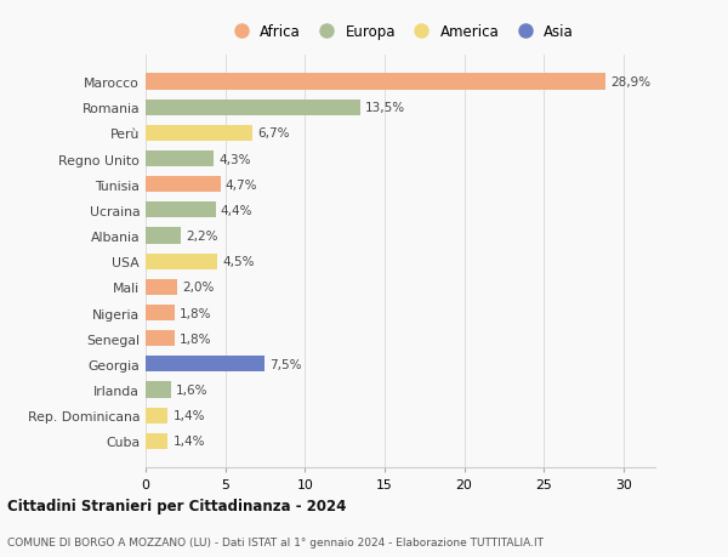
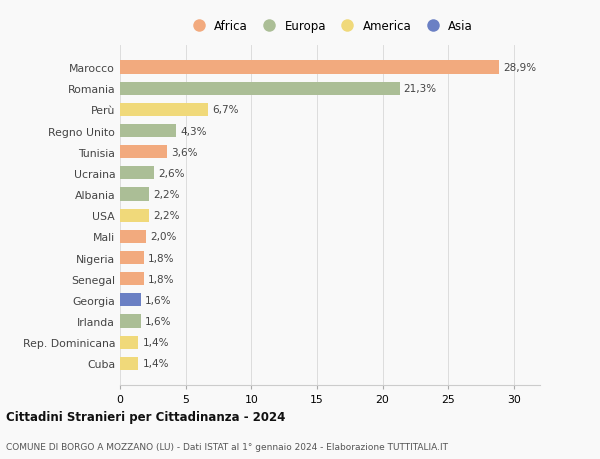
Romania: 13,5% -> 21,3%
Tunisia: 4,7% -> 3,6%
Ucraina: 4,4% -> 2,6%
USA: 4,5% -> 2,2%
Georgia: 7,5% -> 1,6%
